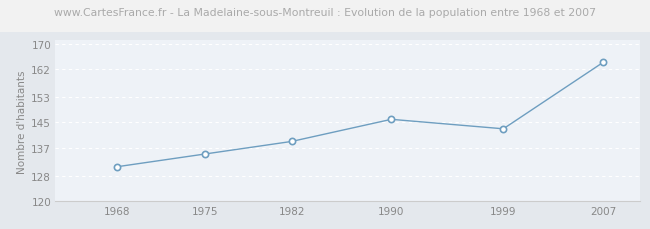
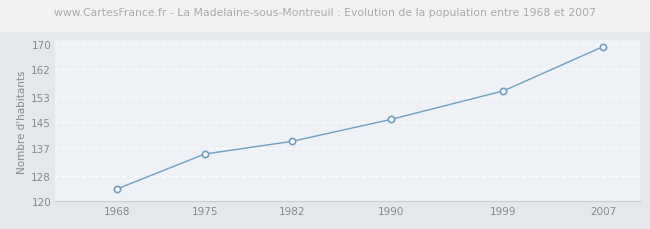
1968: 131 -> 124
1999: 143 -> 155
2007: 164 -> 169
